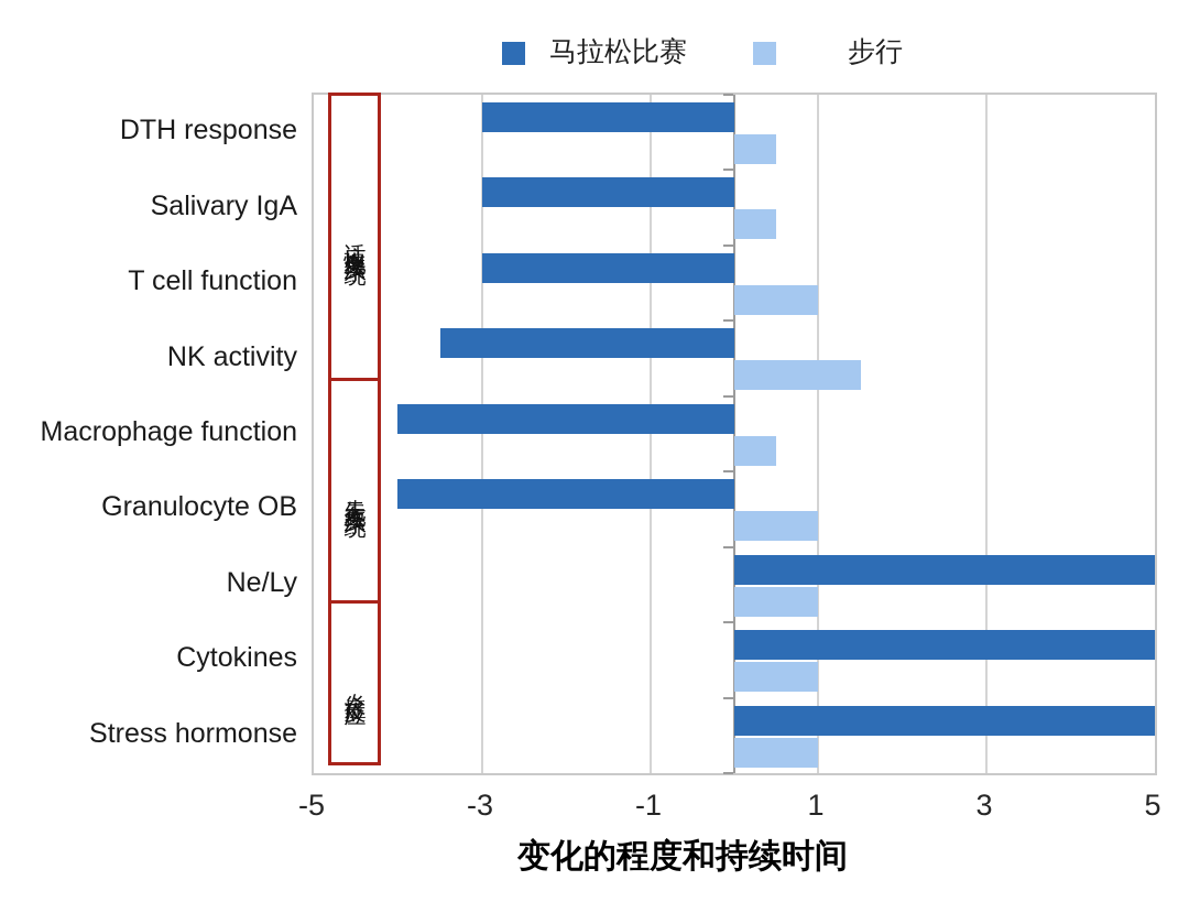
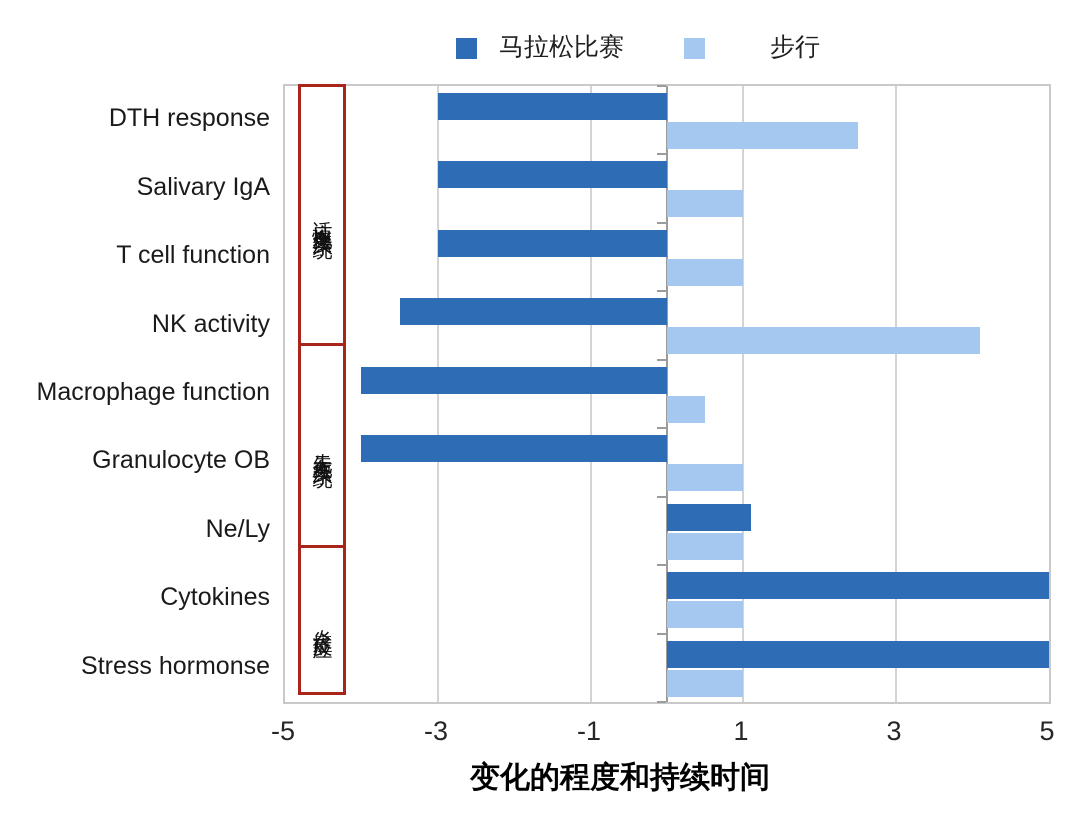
步行/DTH response: 0.5 -> 2.5
步行/Salivary IgA: 0.5 -> 1.0
步行/NK activity: 1.5 -> 4.1
马拉松比赛/Ne/Ly: 5.0 -> 1.1
